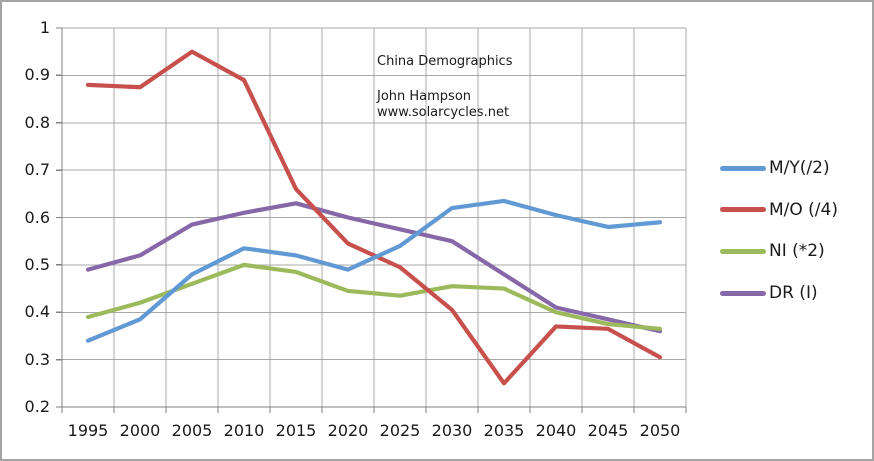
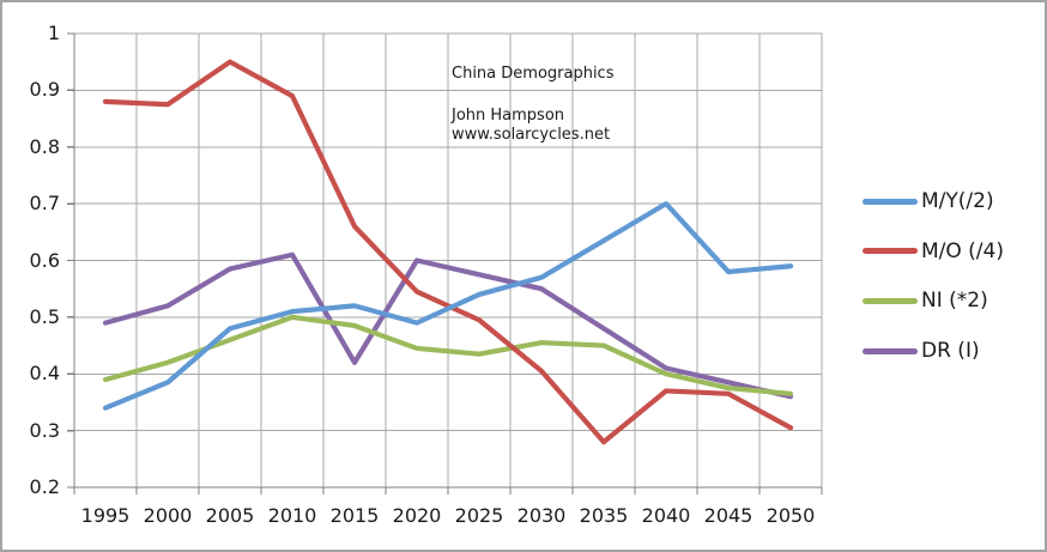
M/Y(/2)/2010: 0.54 -> 0.51
DR (I)/2015: 0.63 -> 0.42
M/Y(/2)/2030: 0.62 -> 0.57
M/O (/4)/2035: 0.25 -> 0.28
M/Y(/2)/2040: 0.60 -> 0.70
